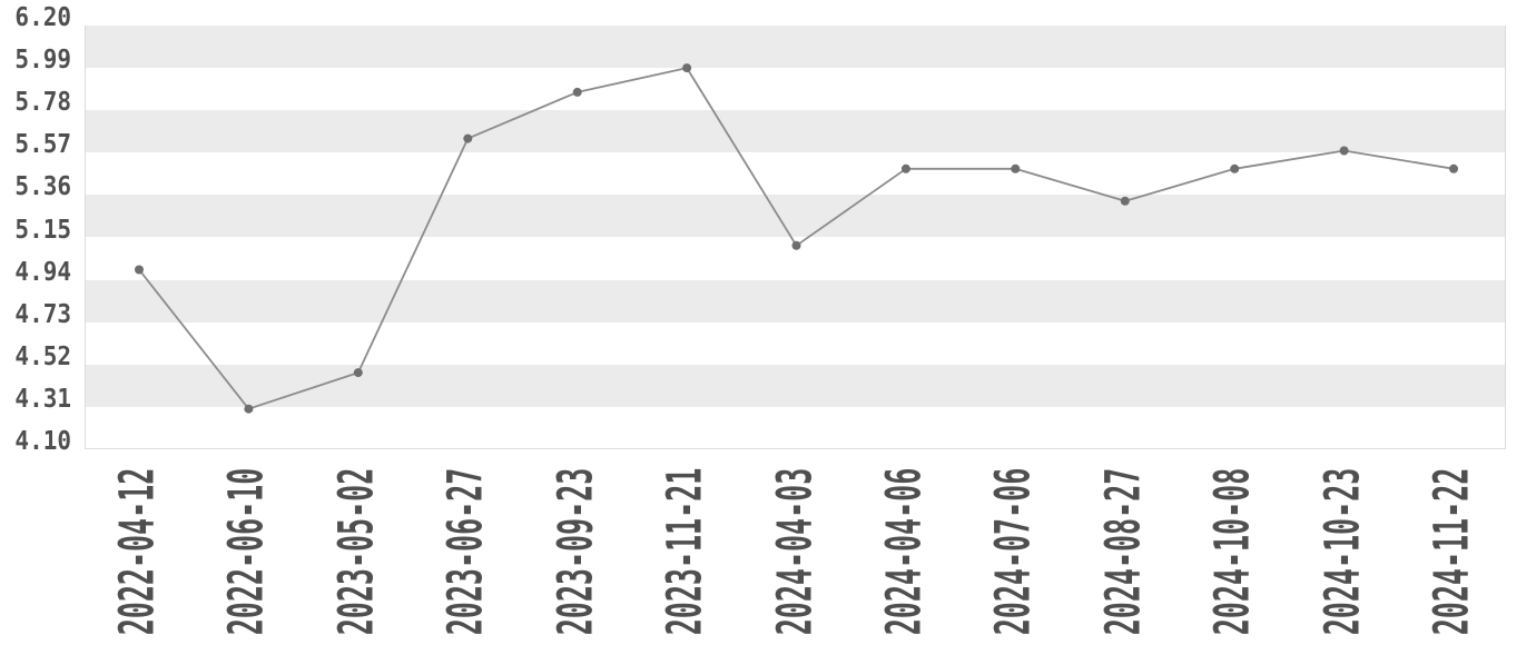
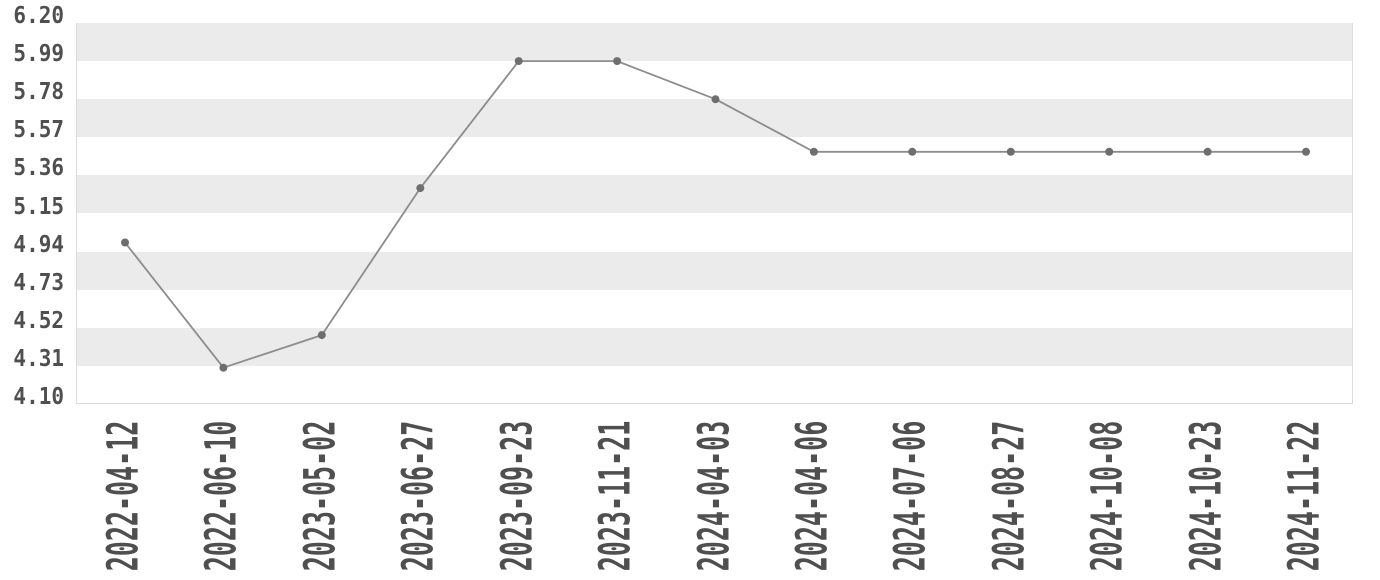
2023-06-27: 5.64 -> 5.29
2023-09-23: 5.87 -> 5.99
2024-04-03: 5.11 -> 5.78
2024-08-27: 5.33 -> 5.49
2024-10-23: 5.58 -> 5.49
